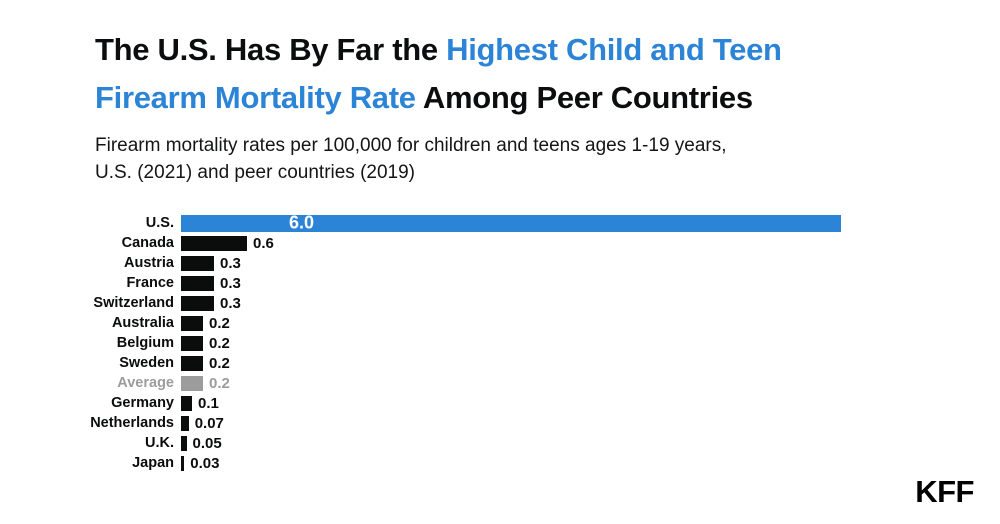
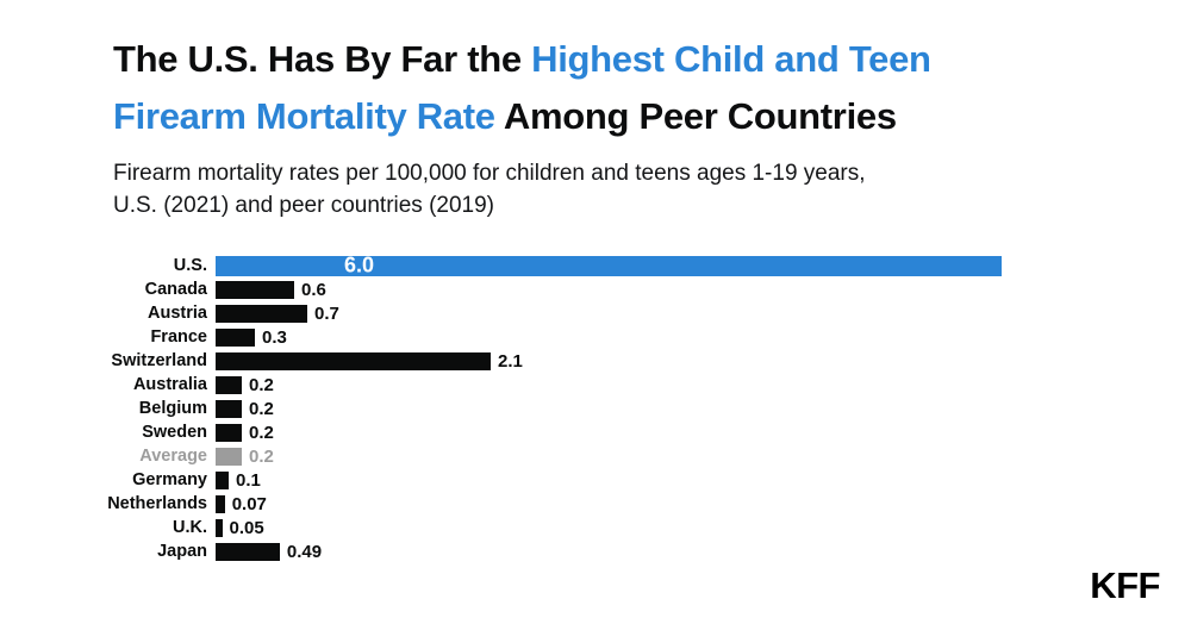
Austria: 0.3 -> 0.7
Switzerland: 0.3 -> 2.1
Japan: 0.03 -> 0.49
